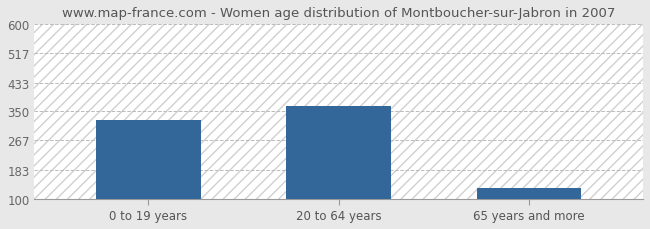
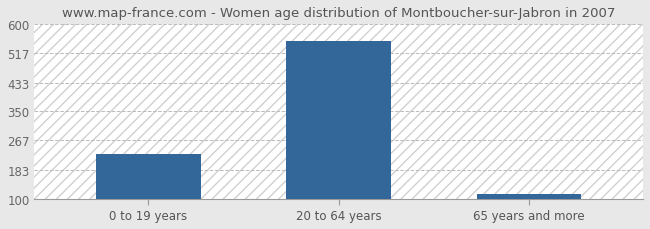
0 to 19 years: 325 -> 228
20 to 64 years: 365 -> 553
65 years and more: 130 -> 112
